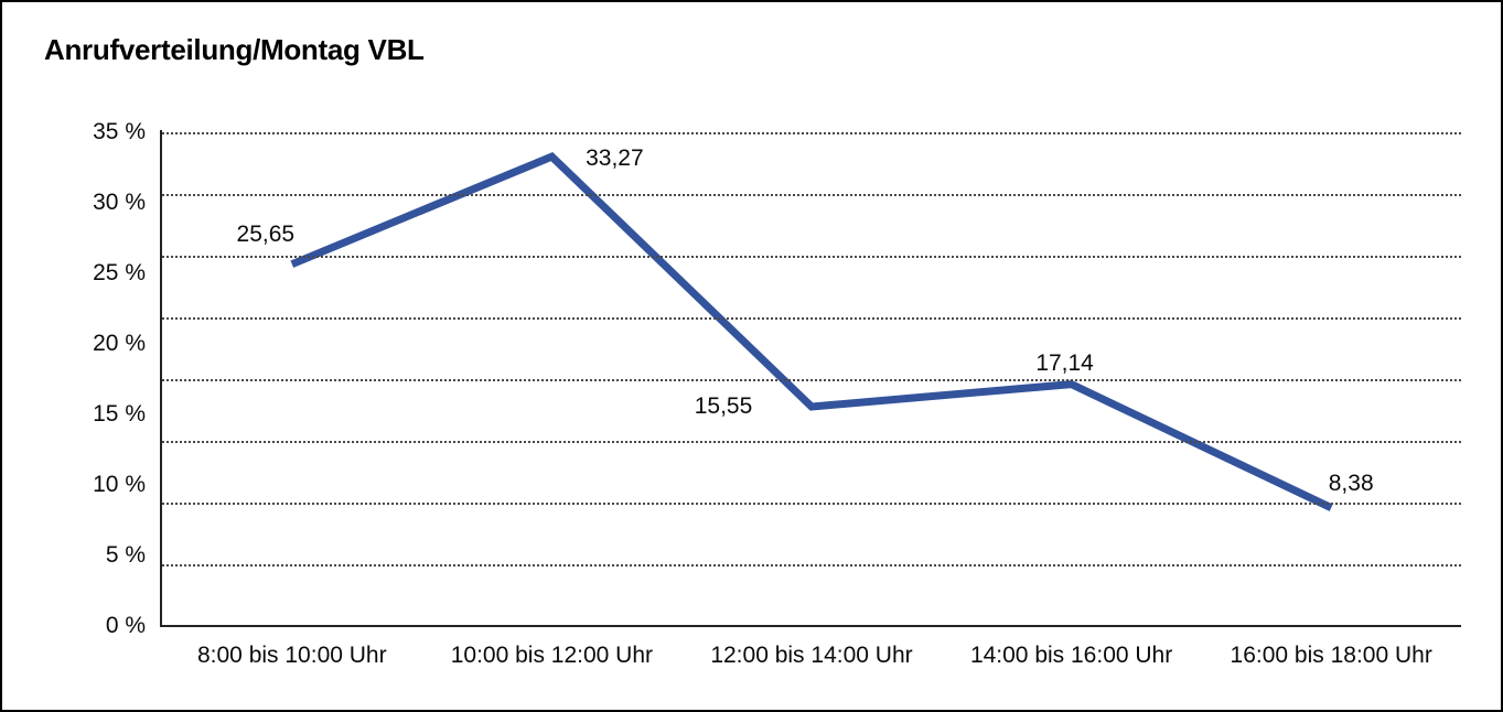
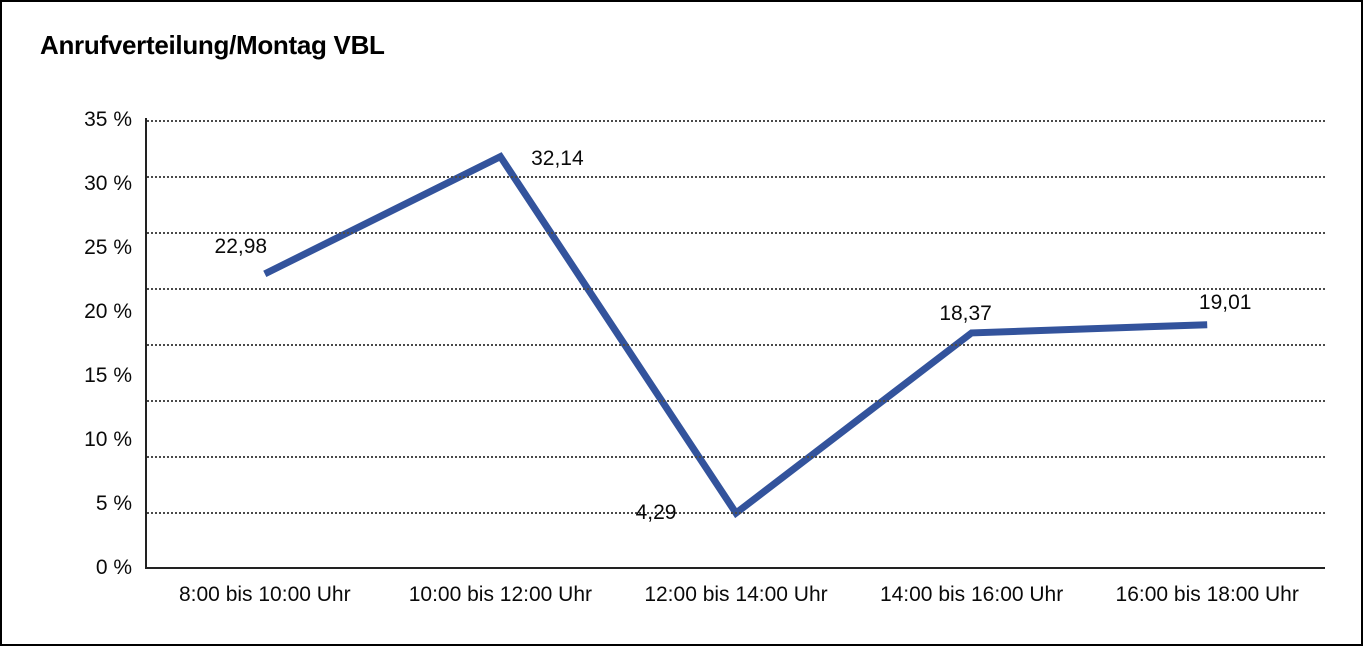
8:00 bis 10:00 Uhr: 25,65 -> 22,98
10:00 bis 12:00 Uhr: 33,27 -> 32,14
12:00 bis 14:00 Uhr: 15,55 -> 4,29
14:00 bis 16:00 Uhr: 17,14 -> 18,37
16:00 bis 18:00 Uhr: 8,38 -> 19,01
